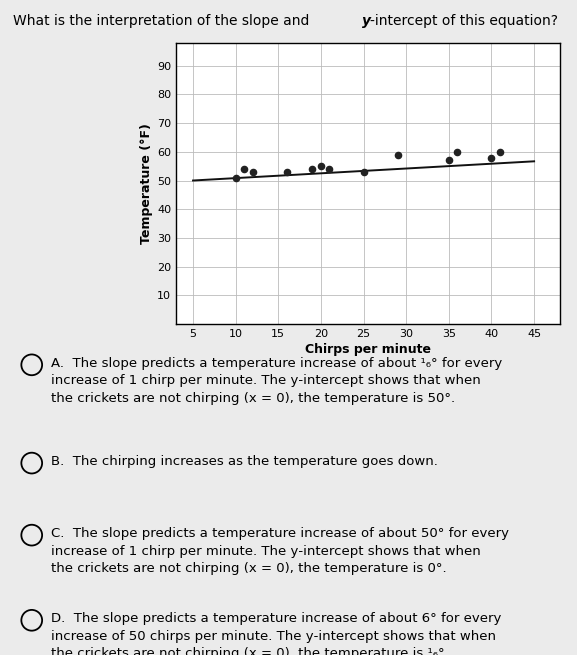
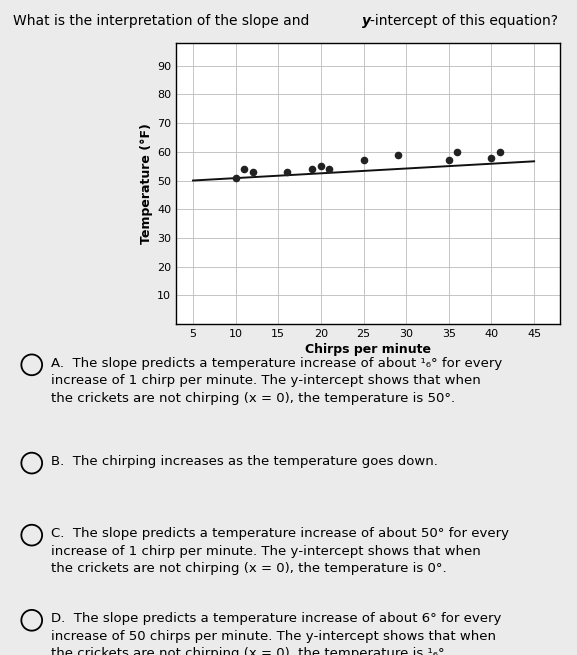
25: 53 -> 57
